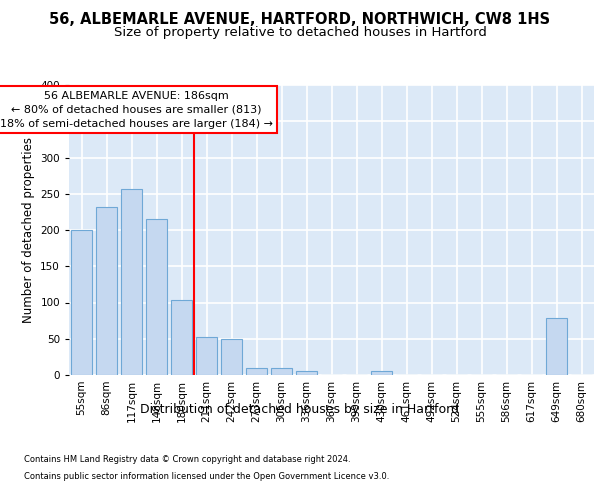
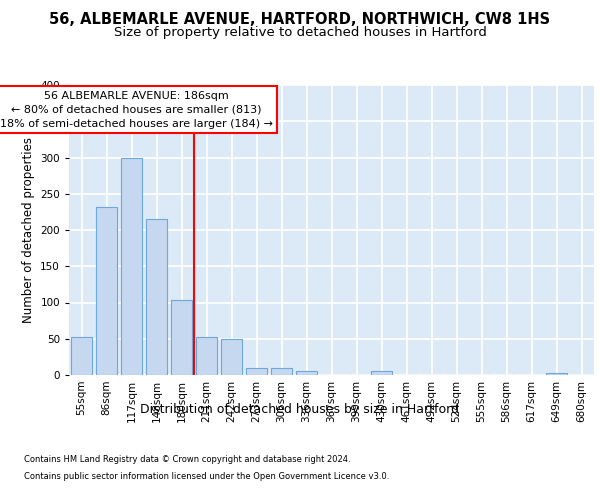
55sqm: 200 -> 53
117sqm: 256 -> 300
649sqm: 78 -> 3
